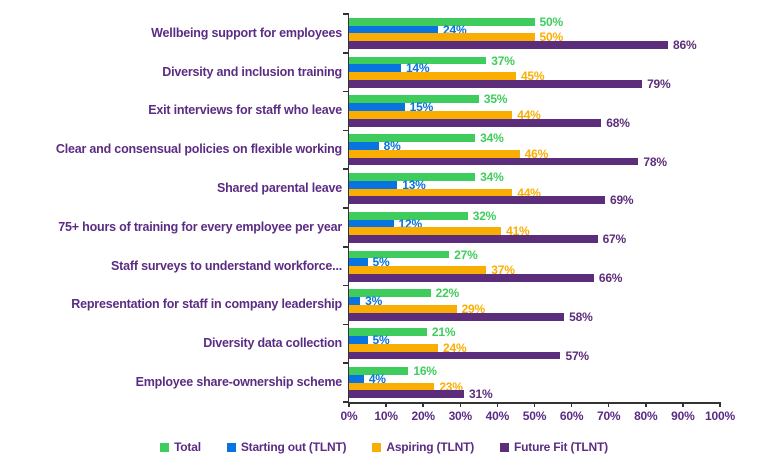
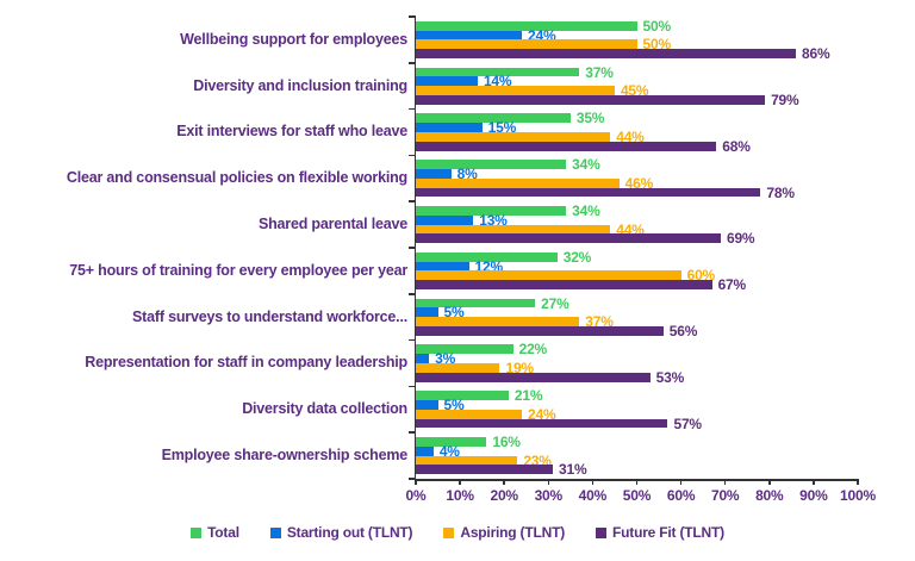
Aspiring (TLNT)/75+ hours of training for every employee per year: 41% -> 60%
Future Fit (TLNT)/Staff surveys to understand workforce...: 66% -> 56%
Aspiring (TLNT)/Representation for staff in company leadership: 29% -> 19%
Future Fit (TLNT)/Representation for staff in company leadership: 58% -> 53%
